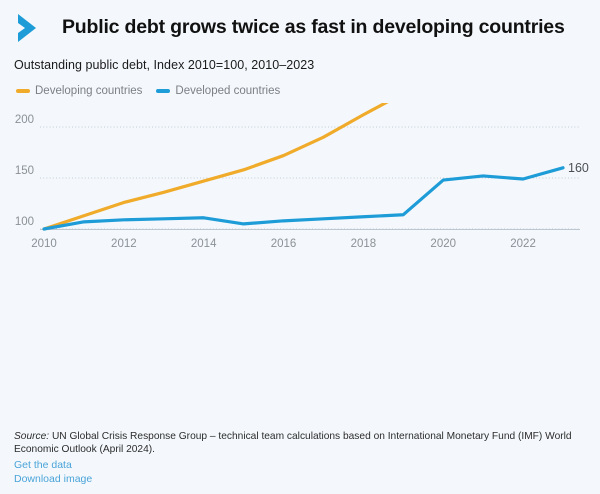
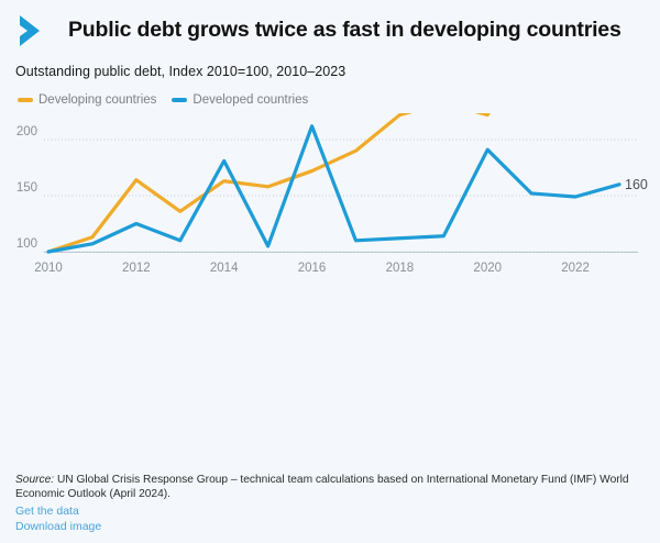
Developing countries/2012: 126 -> 164
Developed countries/2012: 109 -> 125
Developing countries/2014: 147 -> 163
Developed countries/2014: 111 -> 181
Developed countries/2016: 108 -> 212
Developing countries/2018: 212 -> 222
Developing countries/2020: 262 -> 222
Developed countries/2020: 148 -> 191
